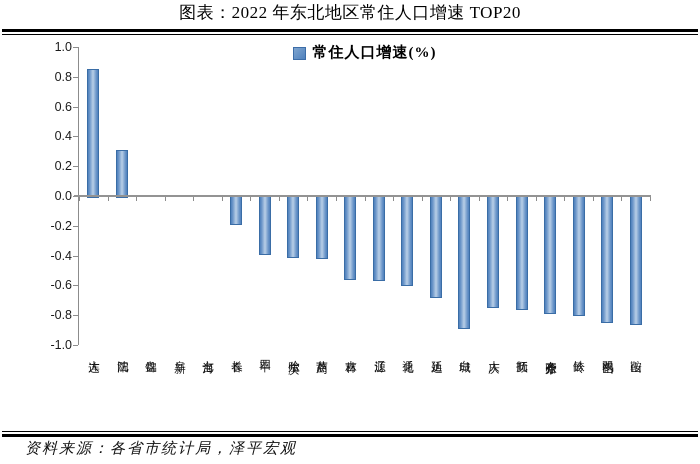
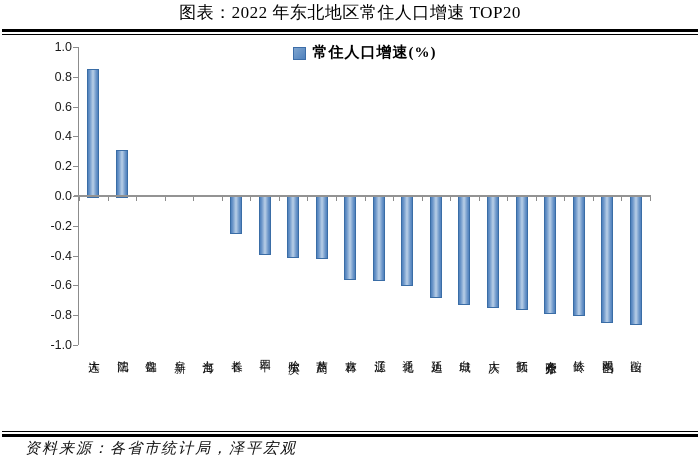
长春: -0.18 -> -0.24
白城: -0.88 -> -0.72
